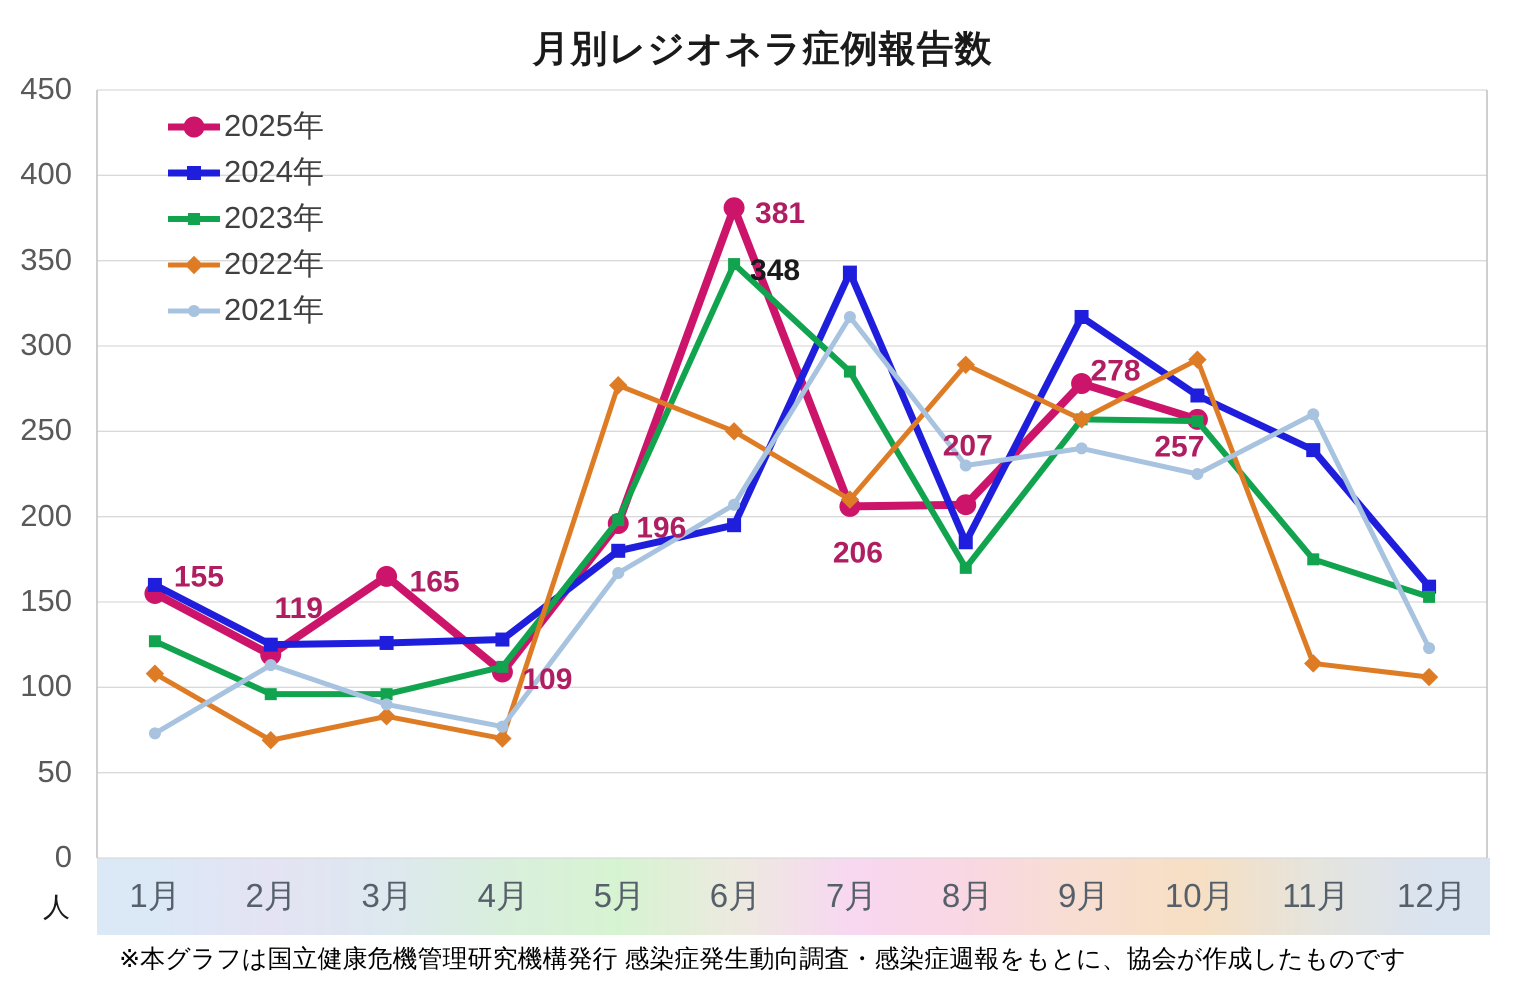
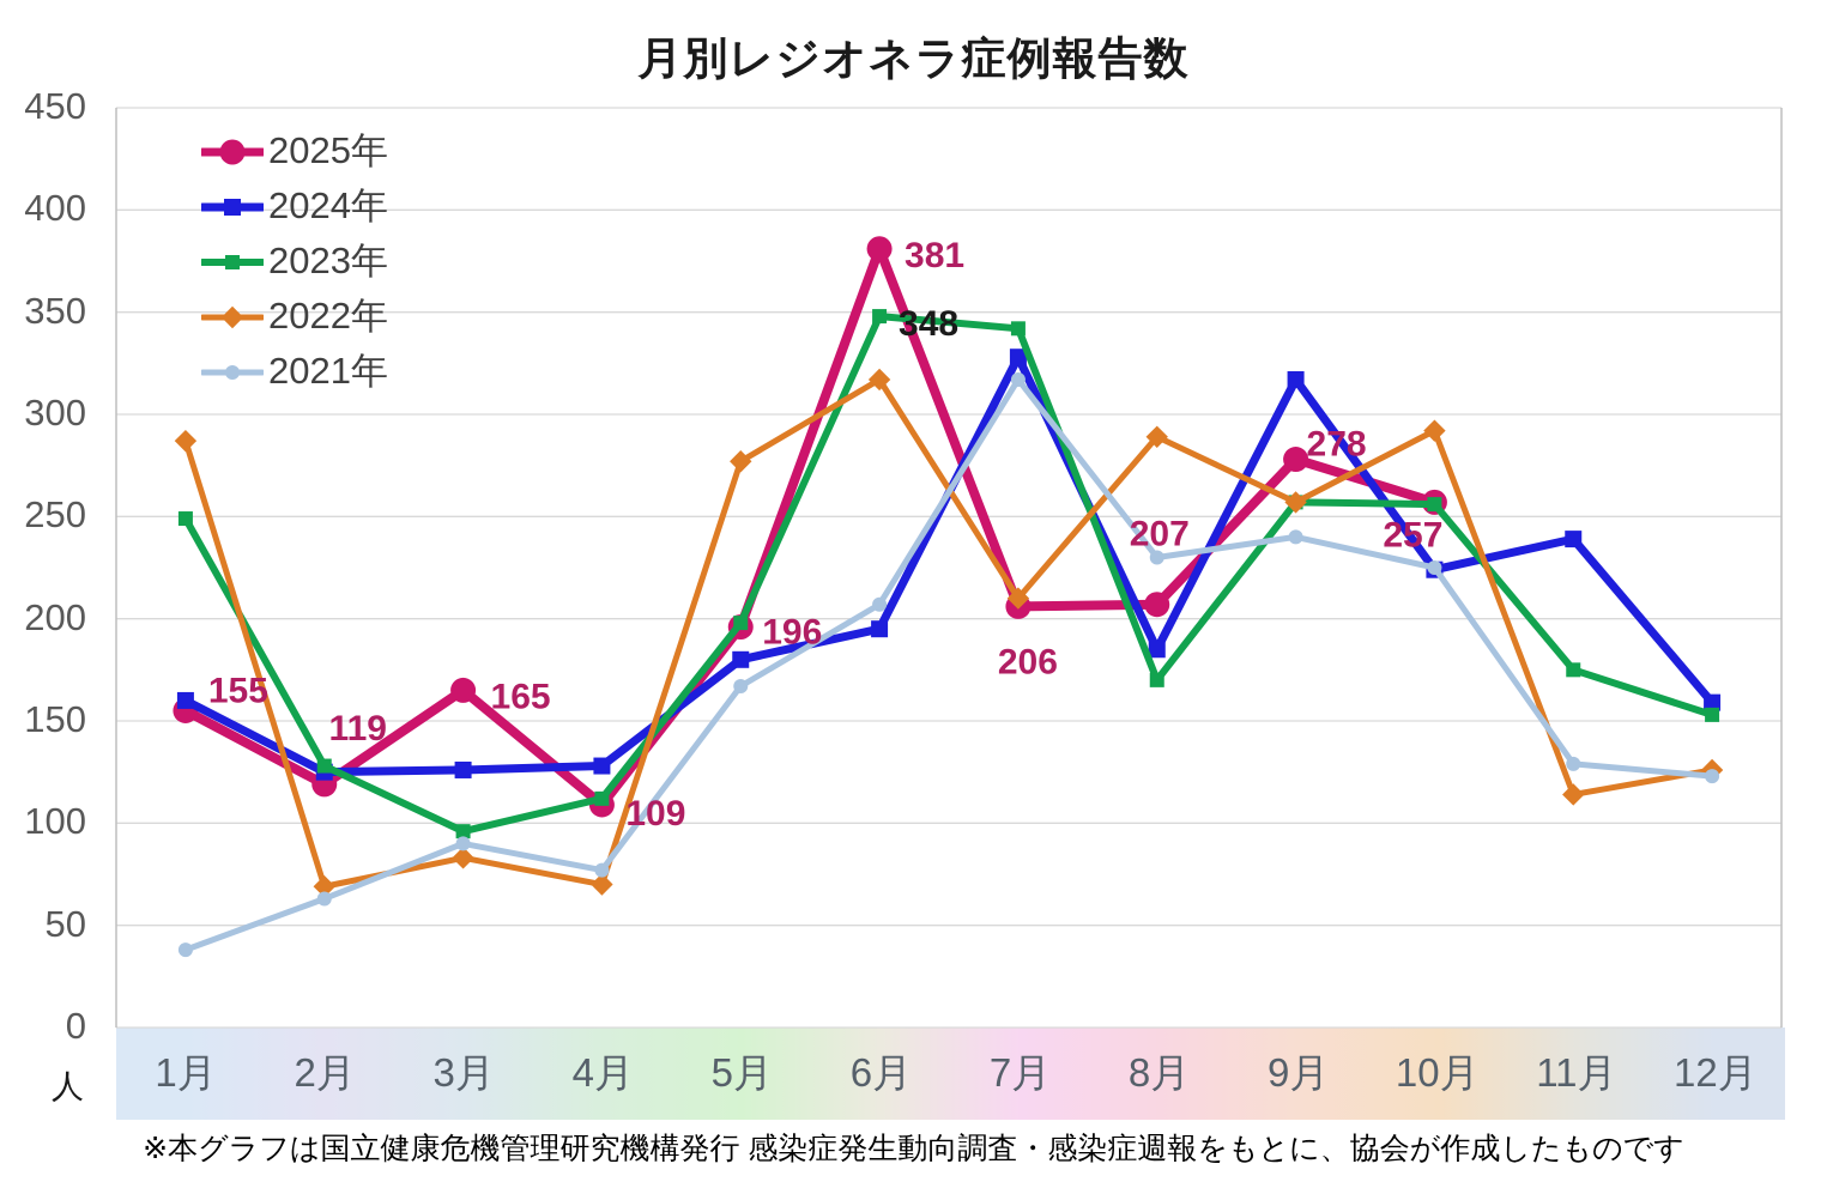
2023年/1月: 127 -> 249
2022年/1月: 108 -> 287
2021年/1月: 73 -> 38
2023年/2月: 96 -> 128
2021年/2月: 113 -> 63
2022年/6月: 250 -> 317
2024年/7月: 343 -> 328
2023年/7月: 285 -> 342
2024年/10月: 271 -> 224
2021年/11月: 260 -> 129
2022年/12月: 106 -> 126
